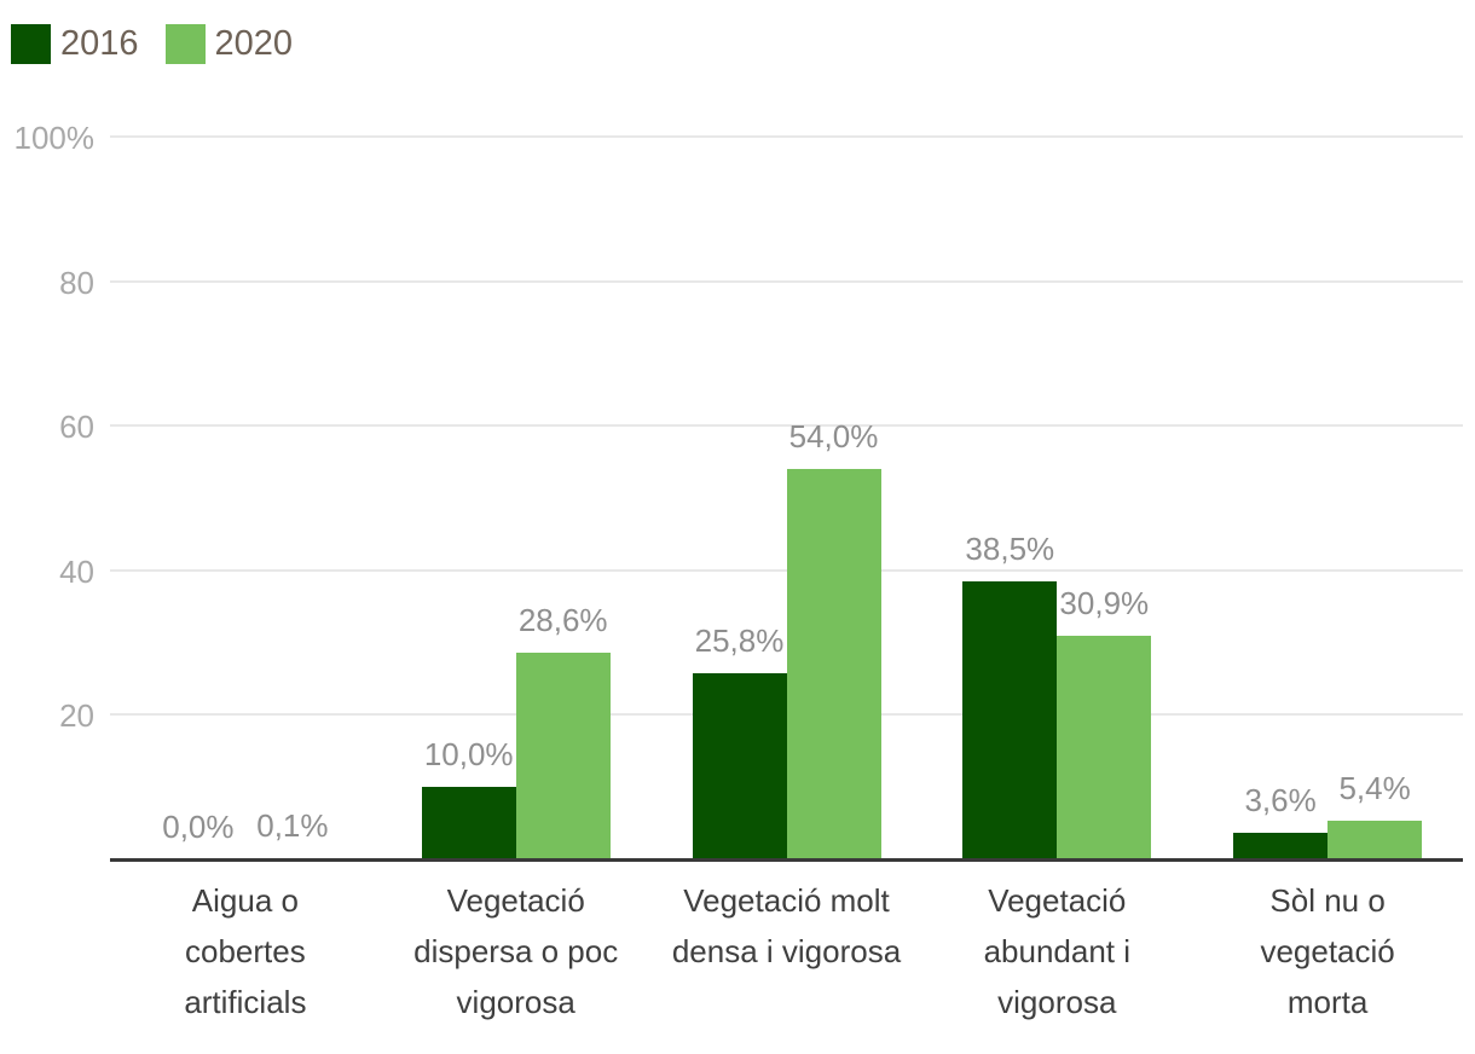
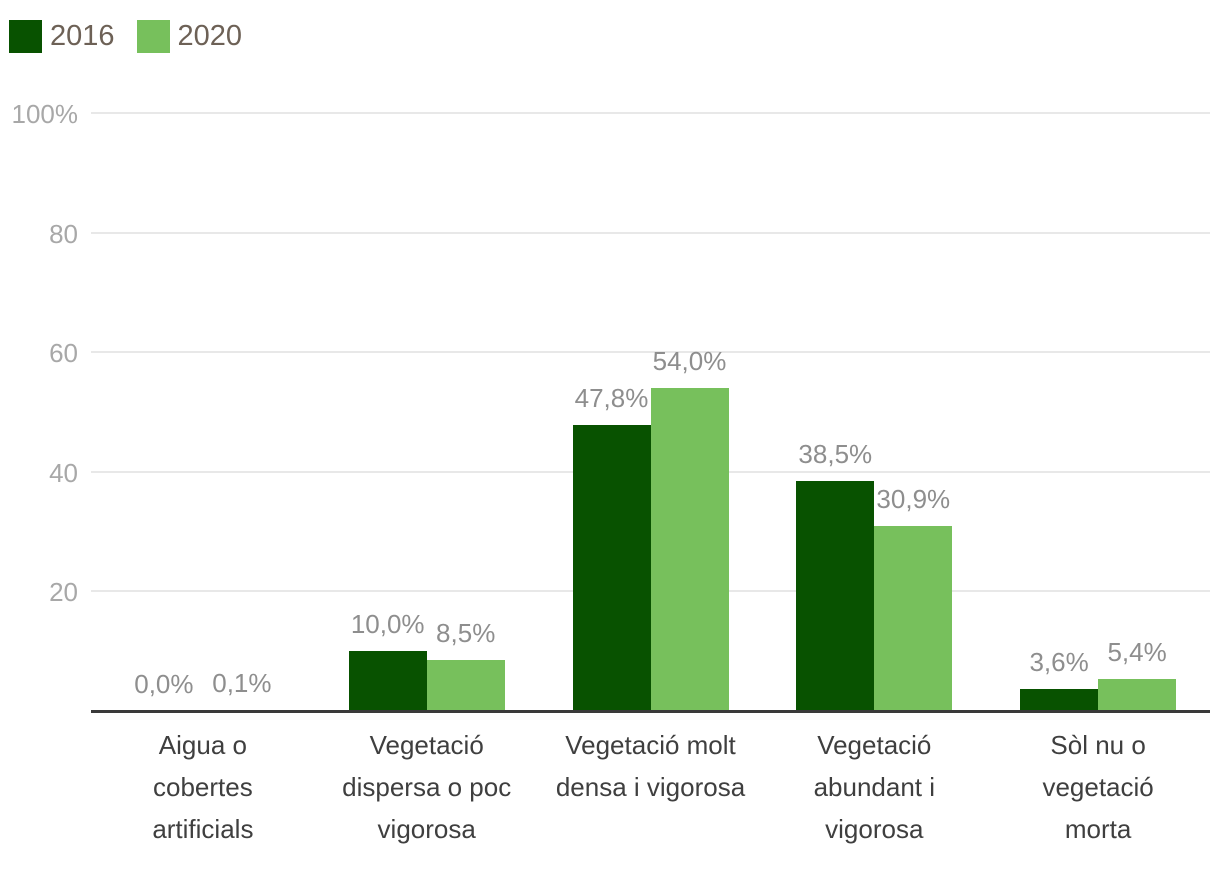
2020/Vegetació dispersa o poc vigorosa: 28,6% -> 8,5%
2016/Vegetació molt densa i vigorosa: 25,8% -> 47,8%
